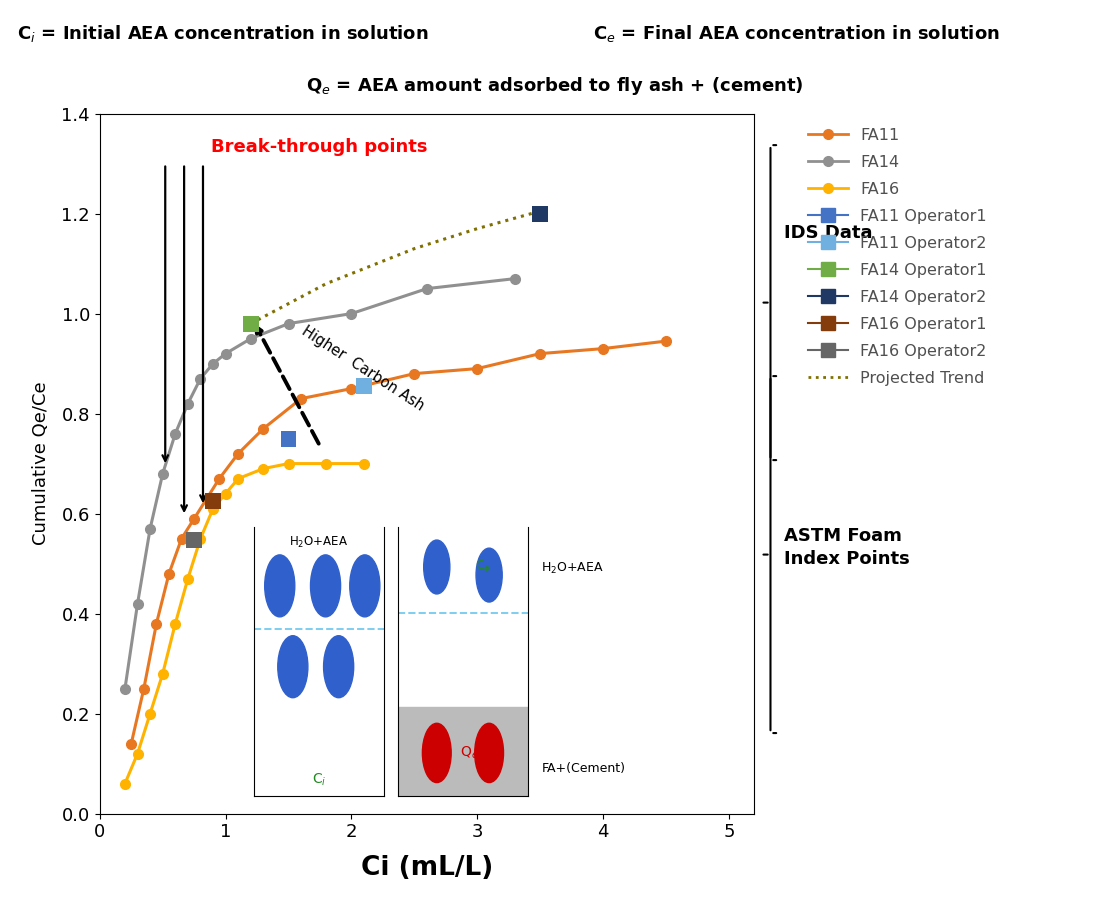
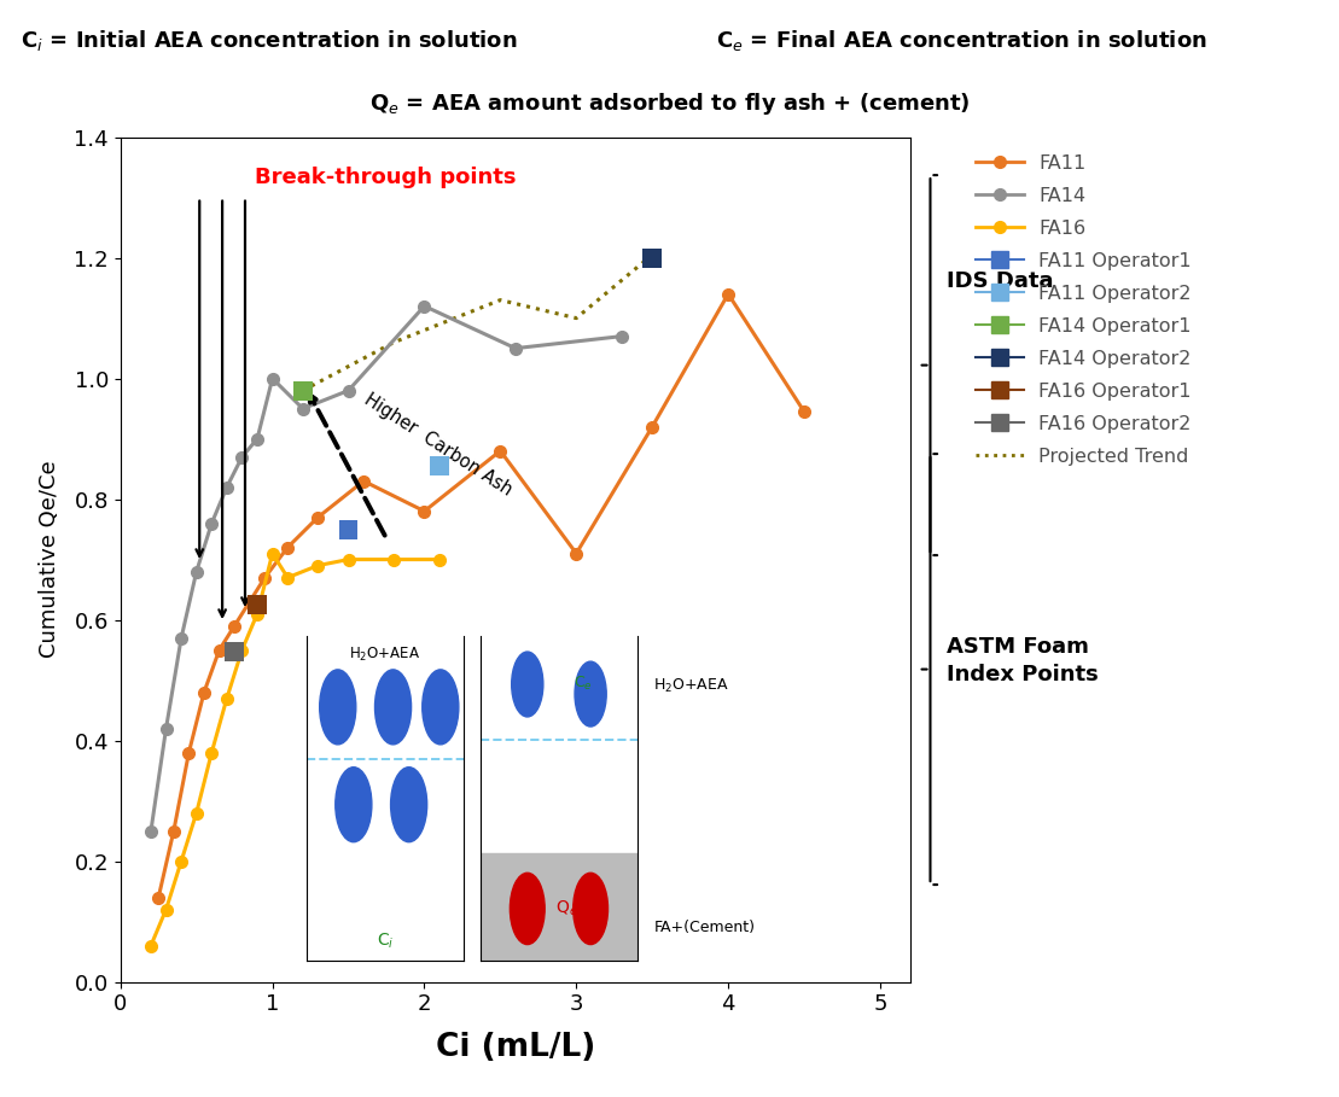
FA14/1: 0.92 -> 1.00
FA16/1: 0.64 -> 0.71
FA11/2: 0.850 -> 0.780
FA14/2: 1.00 -> 1.12
FA11/3: 0.890 -> 0.710
Projected Trend/3: 1.170 -> 1.100
FA11/4: 0.930 -> 1.140
